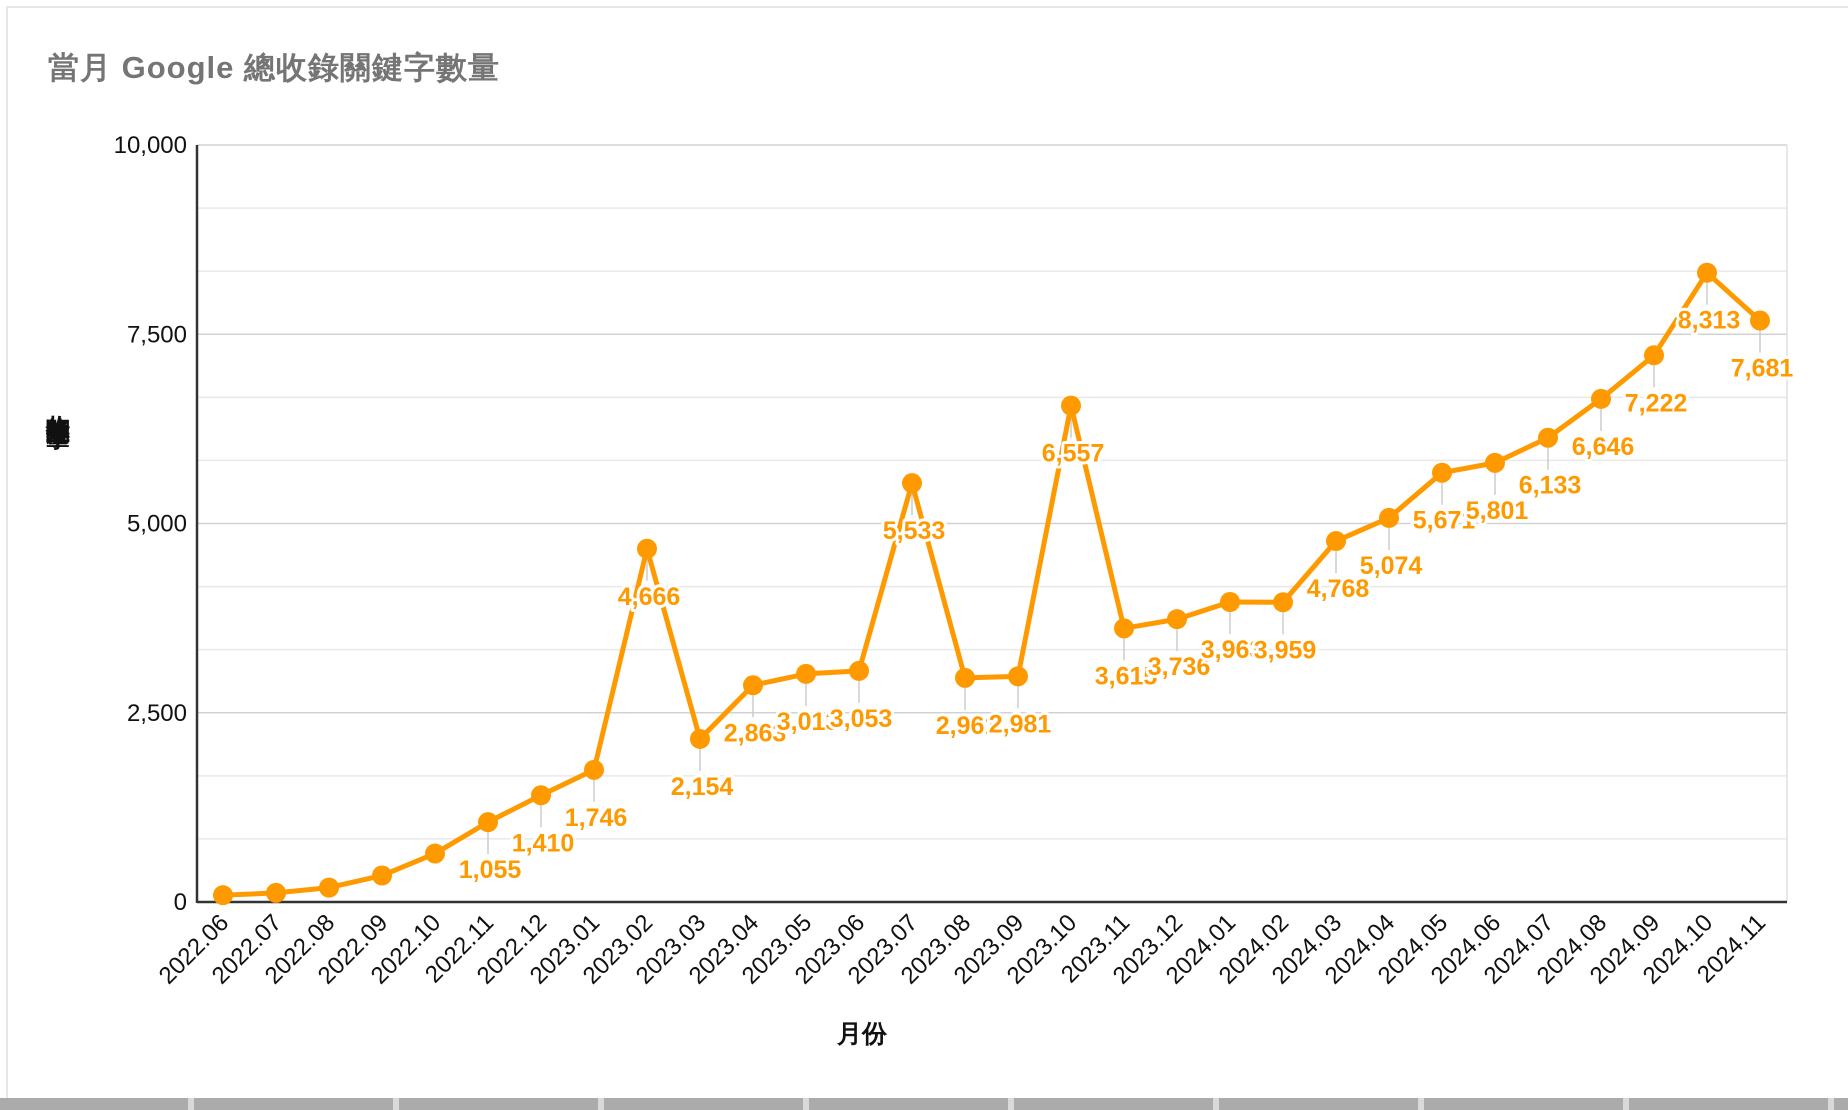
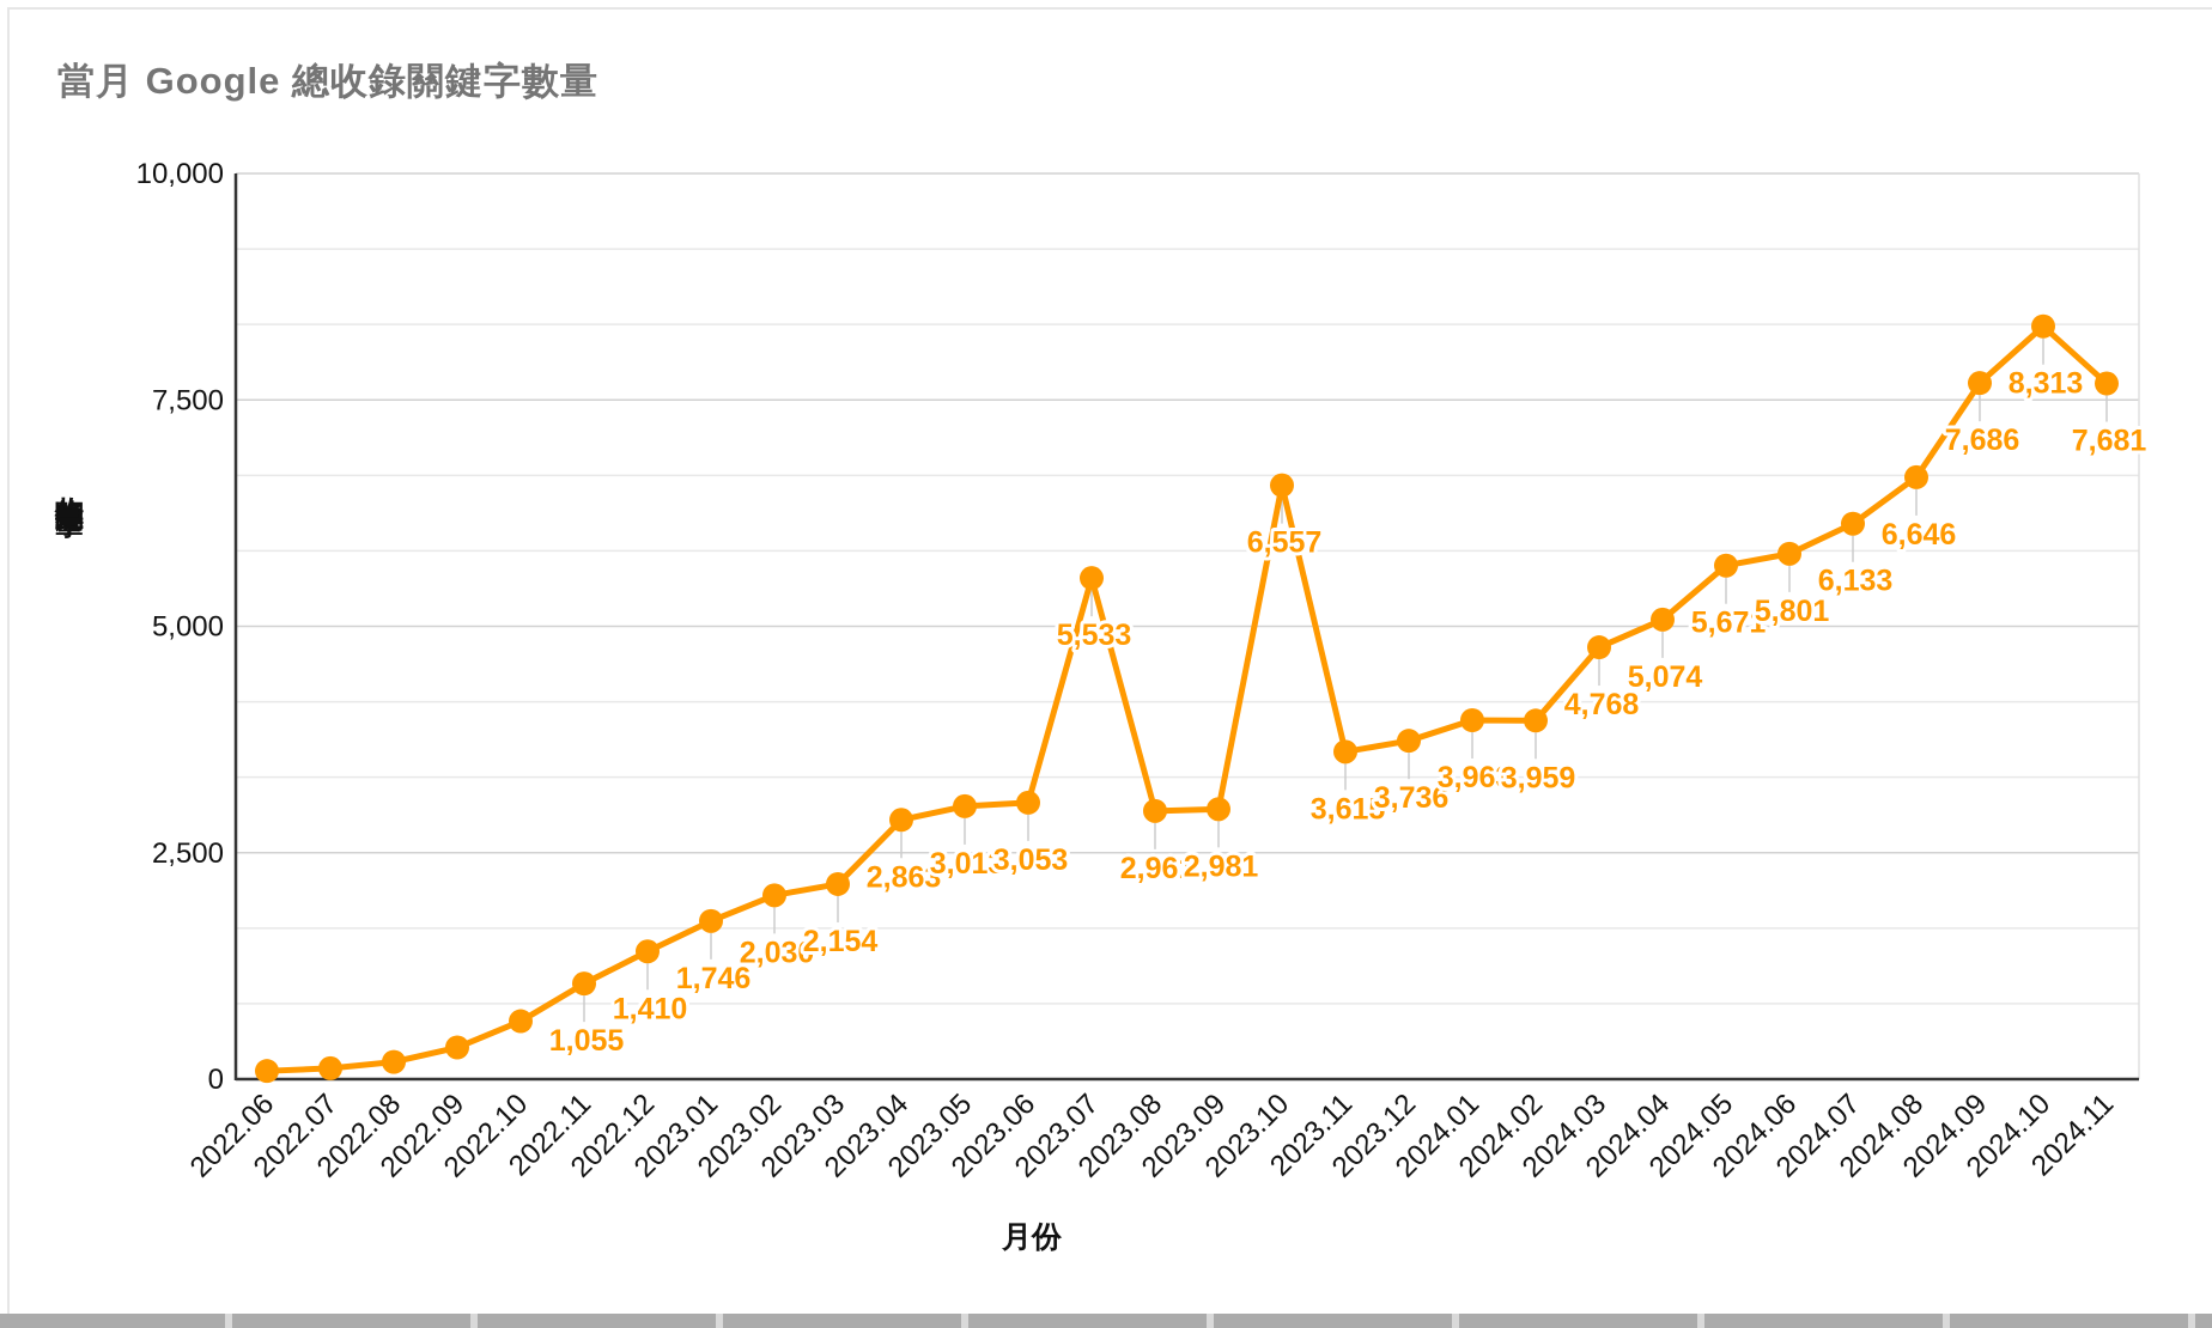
2023.02: 4,666 -> 2,030
2024.09: 7,222 -> 7,686
